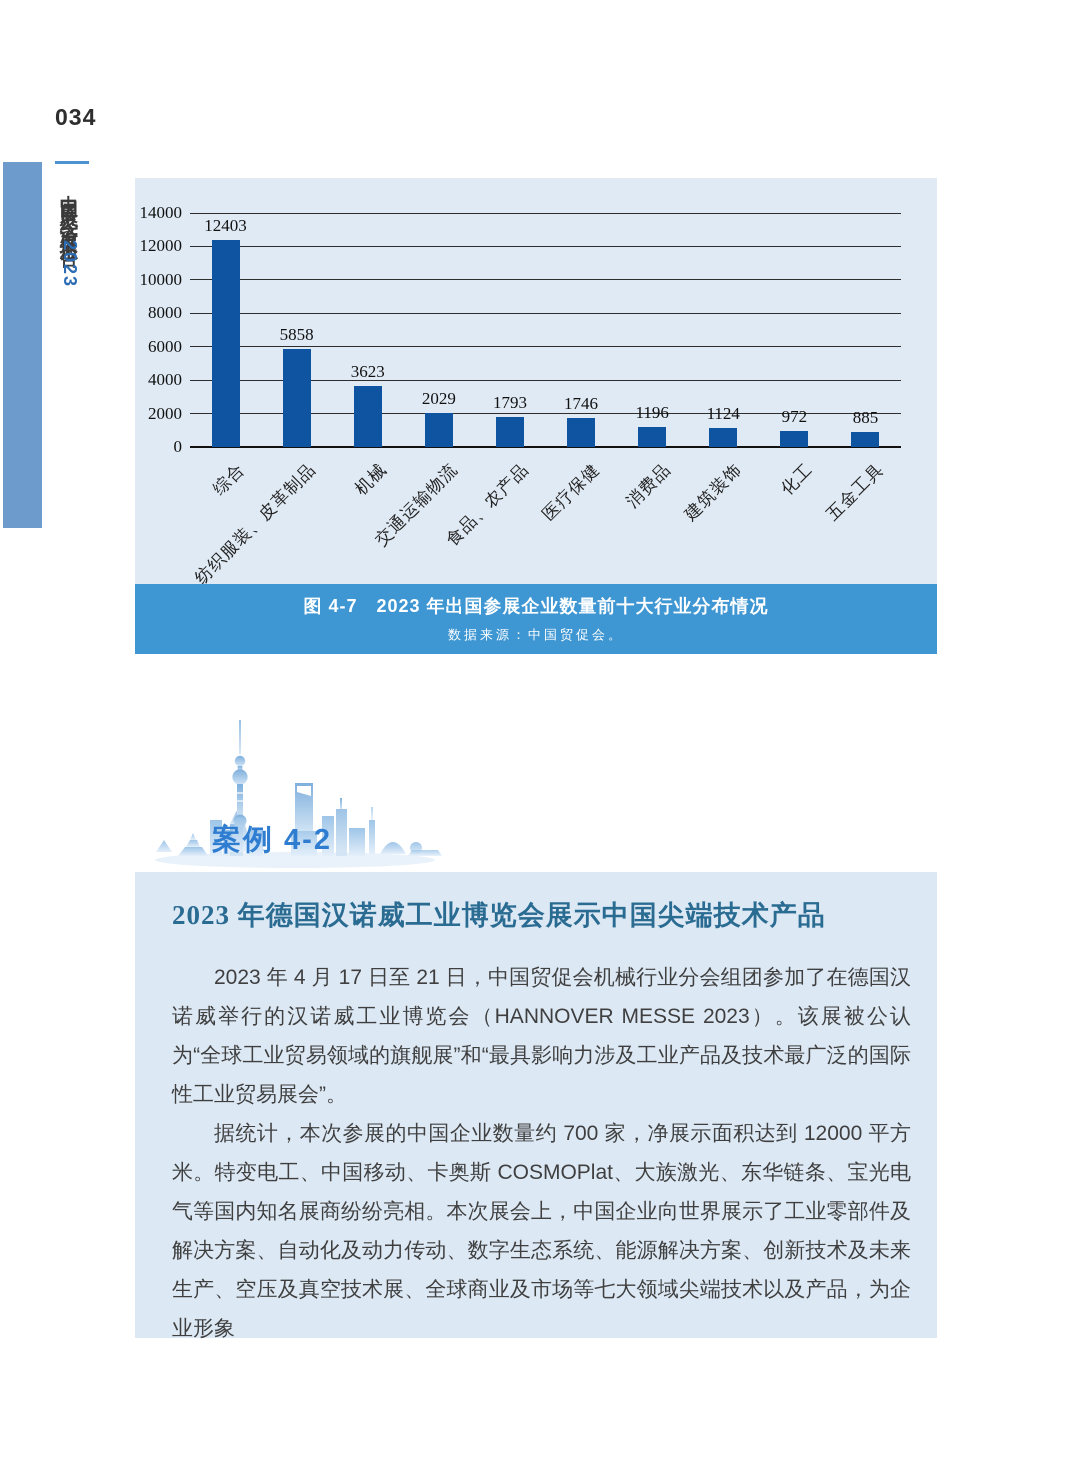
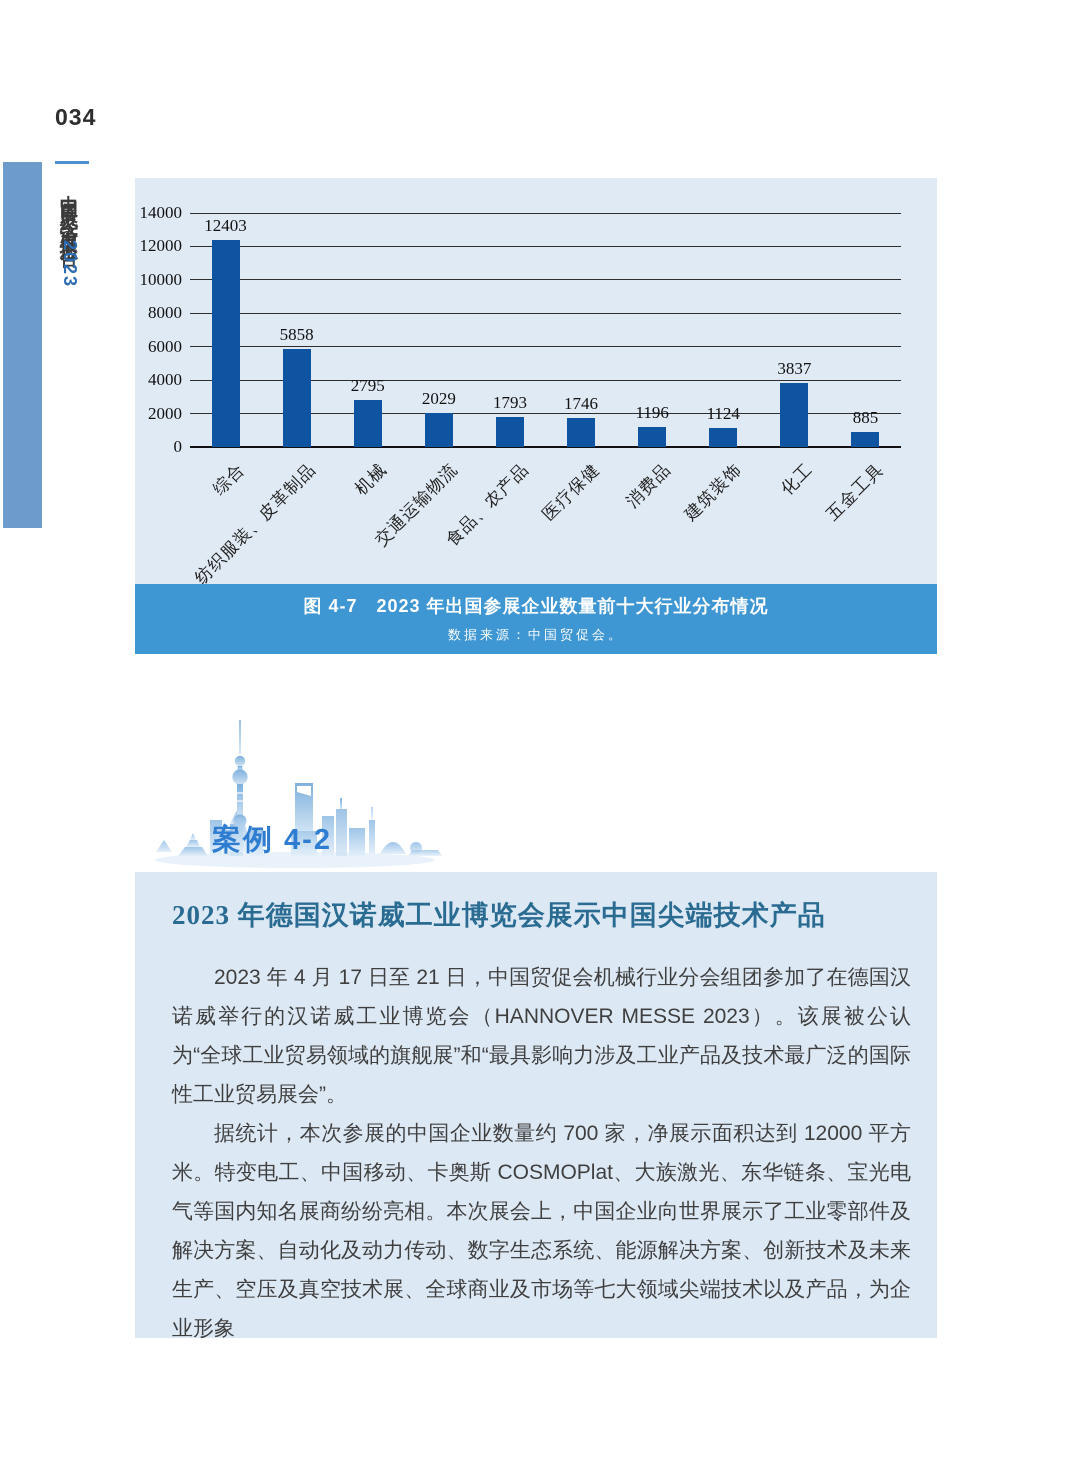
机械: 3623 -> 2795
化工: 972 -> 3837
